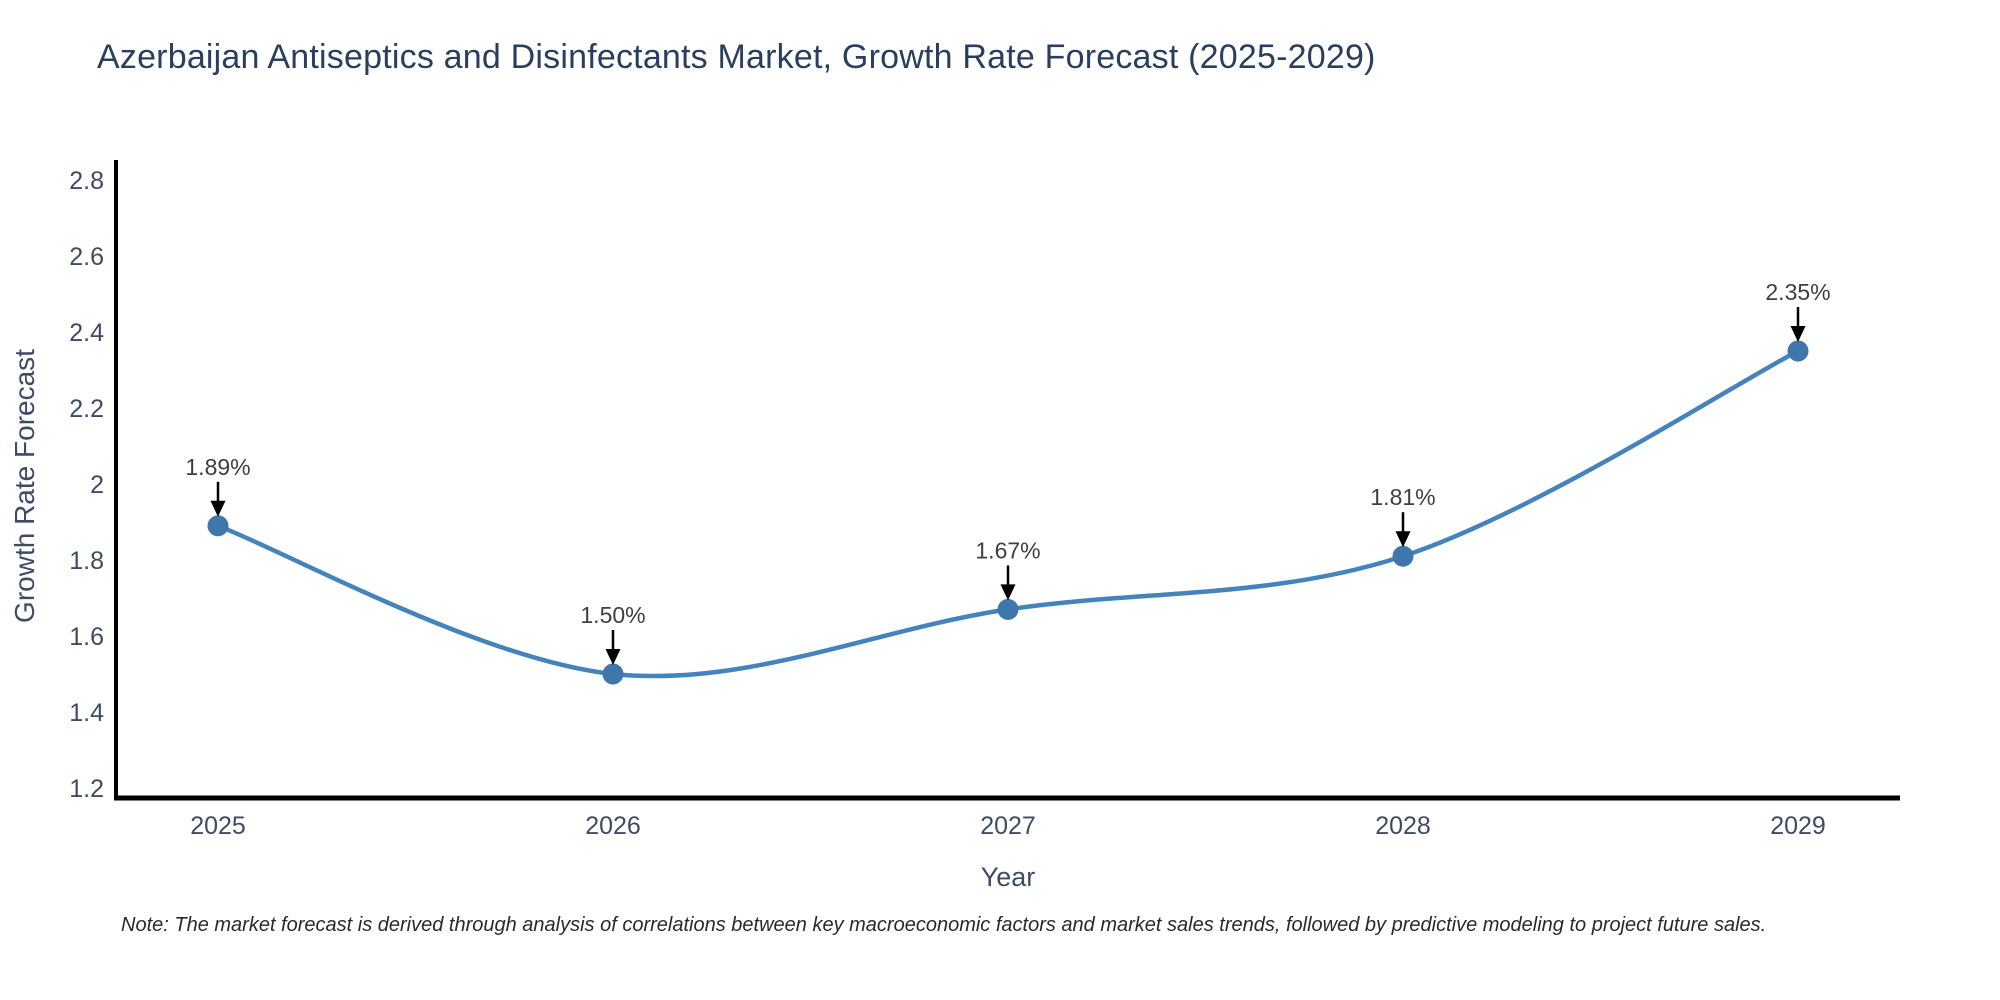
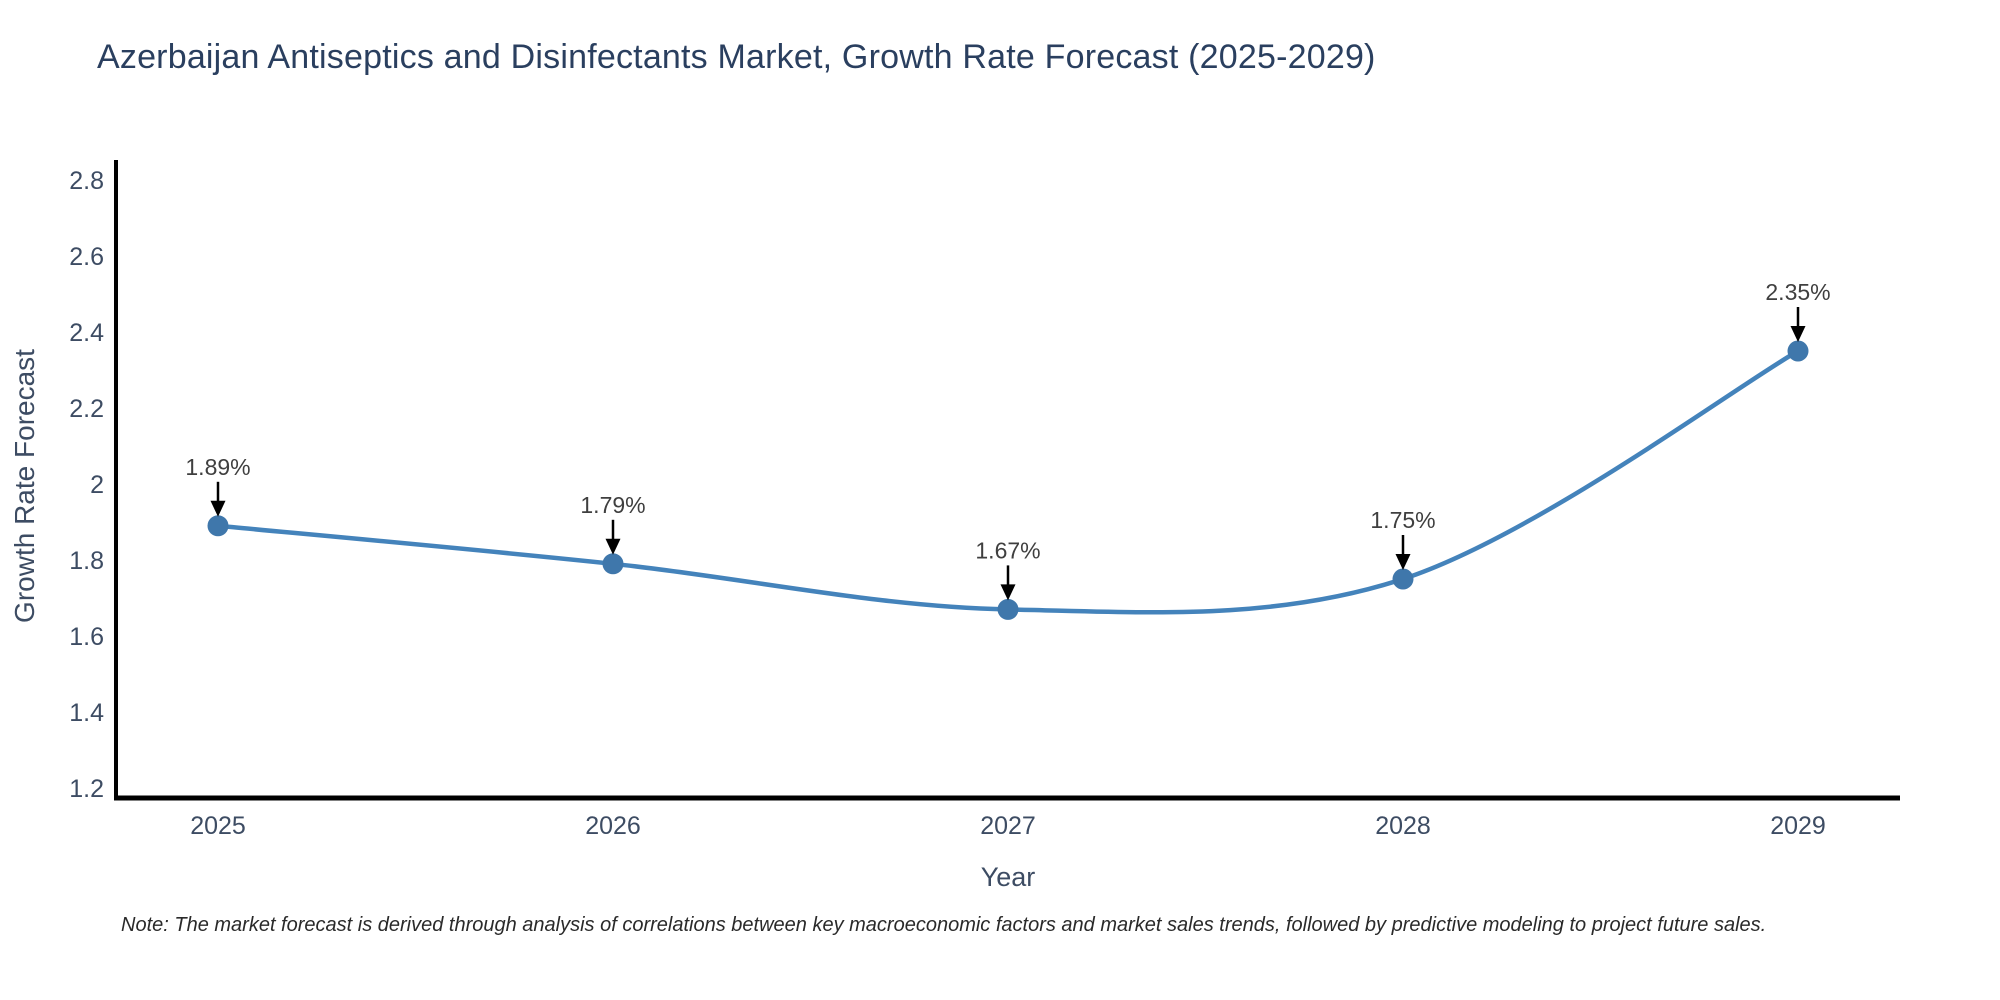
2026: 1.50% -> 1.79%
2028: 1.81% -> 1.75%
